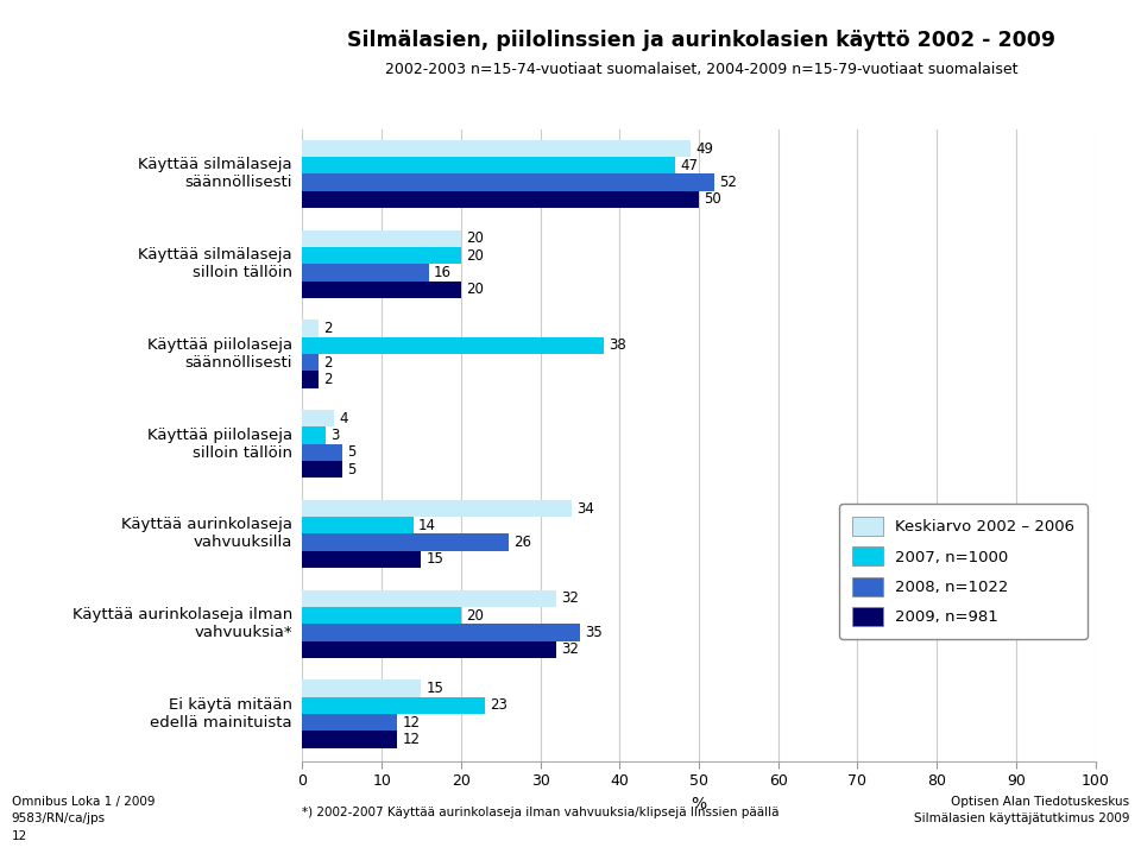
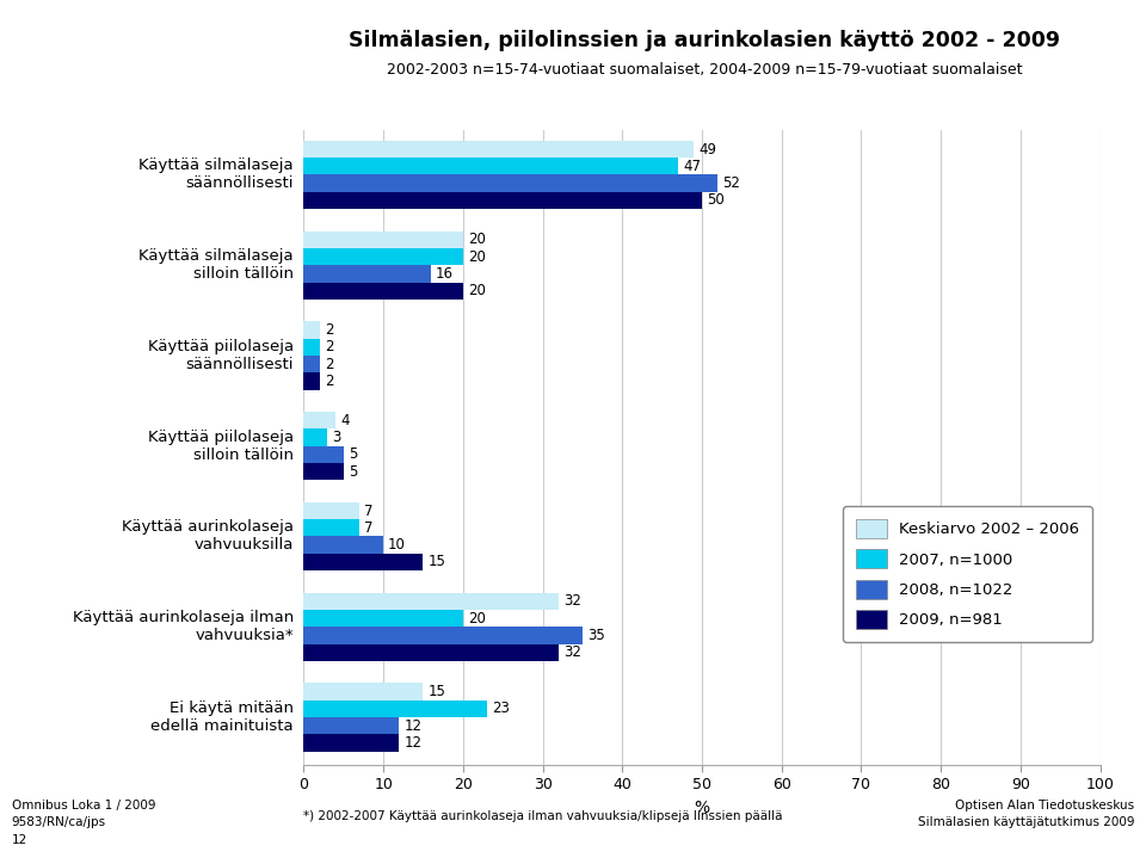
2007, n=1000/Käyttää piilolaseja säännöllisesti: 38 -> 2
Keskiarvo 2002 – 2006/Käyttää aurinkolaseja vahvuuksilla: 34 -> 7
2007, n=1000/Käyttää aurinkolaseja vahvuuksilla: 14 -> 7
2008, n=1022/Käyttää aurinkolaseja vahvuuksilla: 26 -> 10
